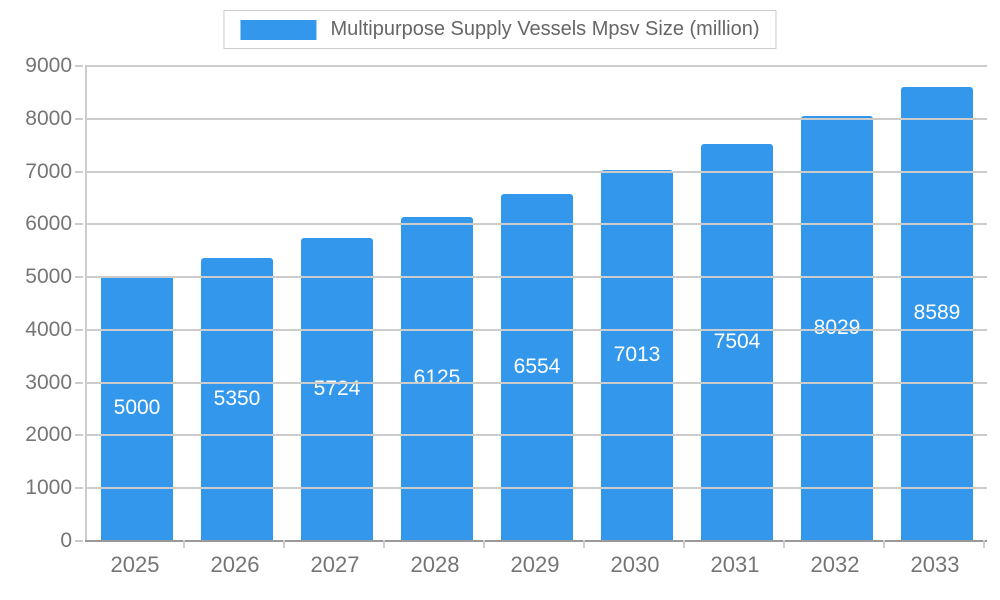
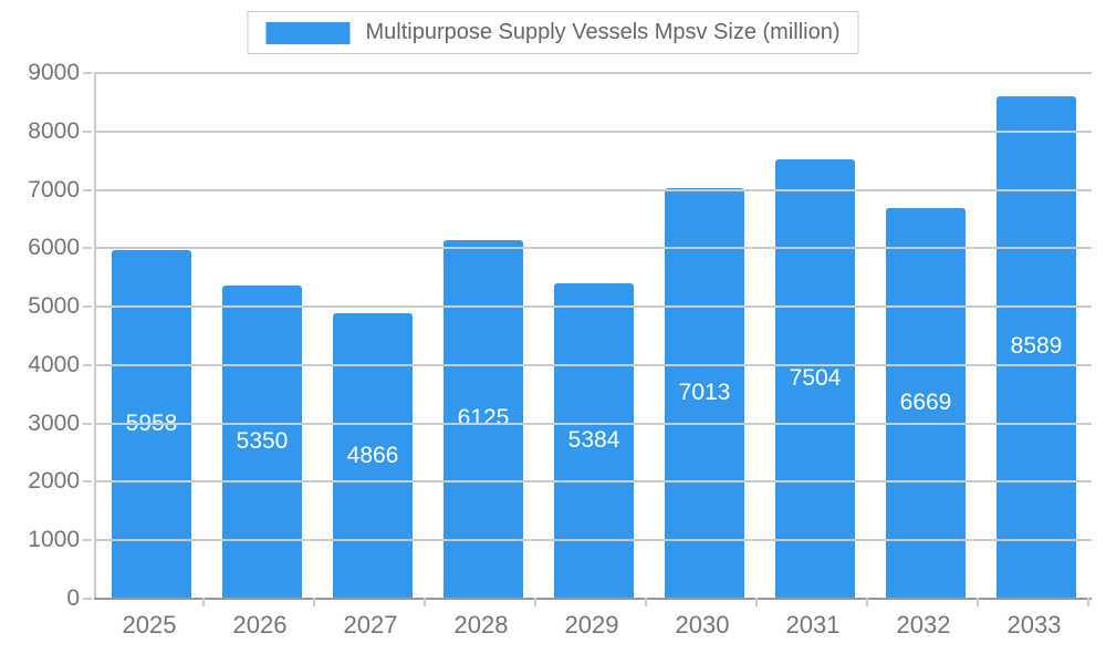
2025: 5000 -> 5958
2027: 5724 -> 4866
2029: 6554 -> 5384
2032: 8029 -> 6669
